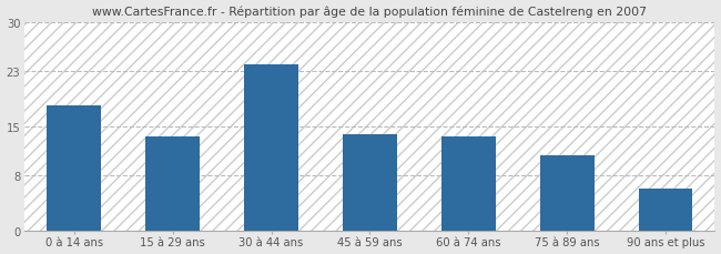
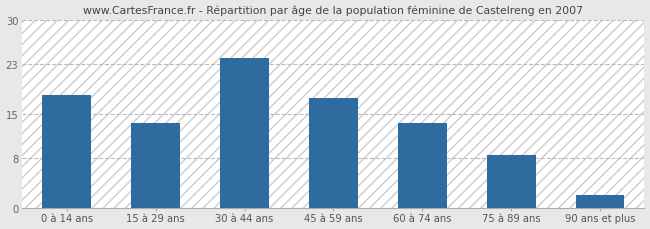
45 à 59 ans: 13.8 -> 17.5
75 à 89 ans: 10.8 -> 8.5
90 ans et plus: 6.0 -> 2.0
